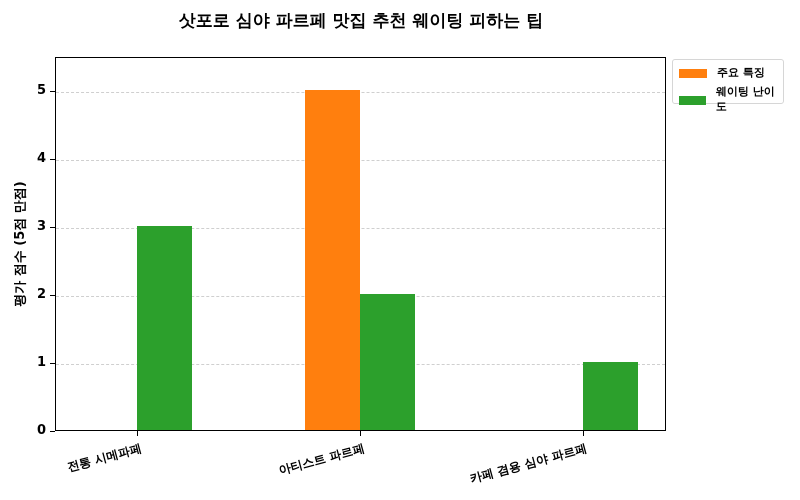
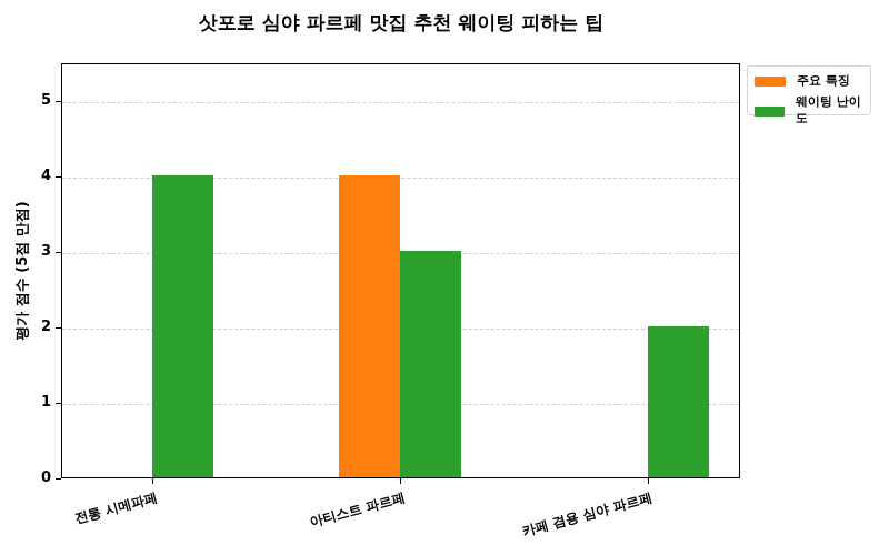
웨이팅 난이도/전통 시메파페: 3 -> 4
주요 특징/아티스트 파르페: 5 -> 4
웨이팅 난이도/아티스트 파르페: 2 -> 3
웨이팅 난이도/카페 겸용 심야 파르페: 1 -> 2
